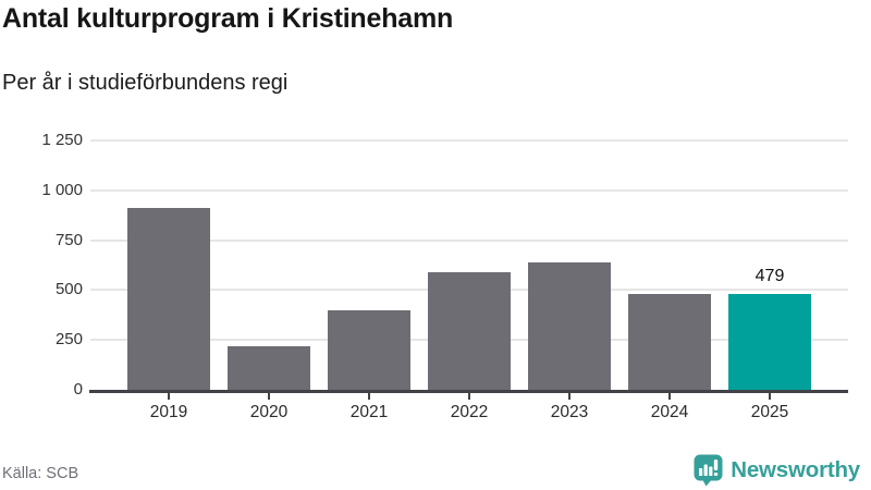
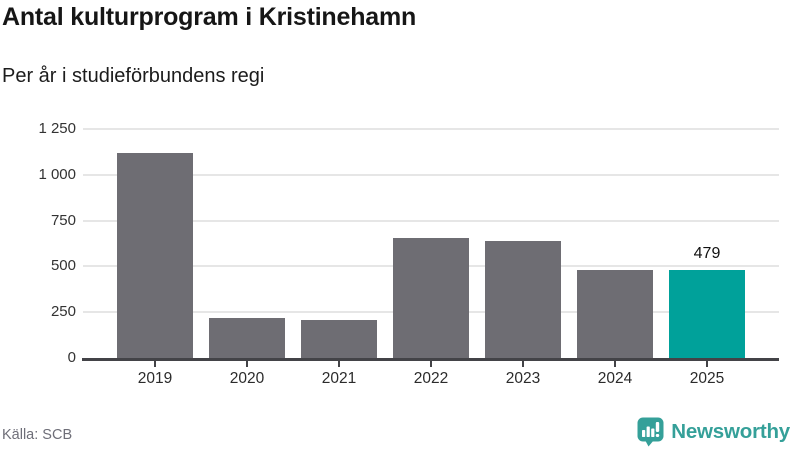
2019: 910 -> 1120
2021: 400 -> 210
2022: 590 -> 650
